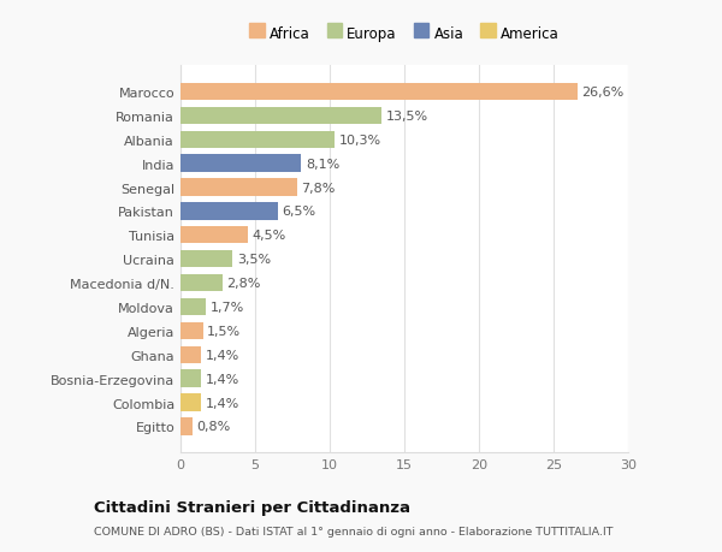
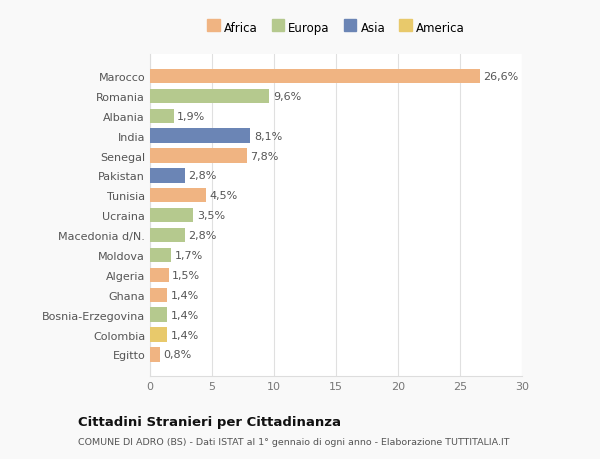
Romania: 13,5% -> 9,6%
Albania: 10,3% -> 1,9%
Pakistan: 6,5% -> 2,8%
